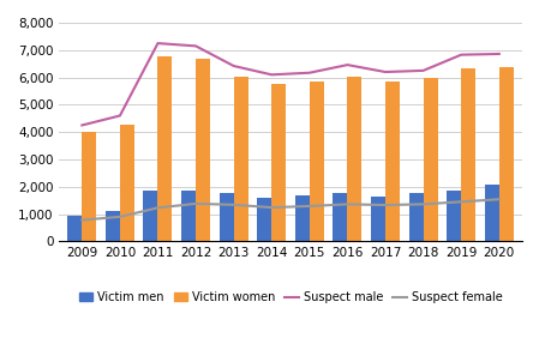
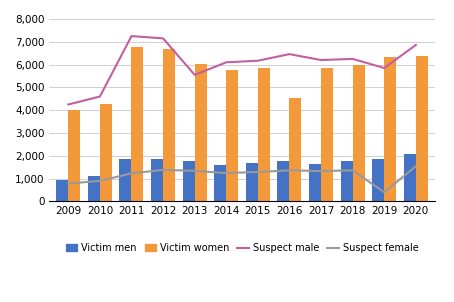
Suspect male/2013: 6,420 -> 5,550
Victim women/2016: 6,020 -> 4,550
Suspect male/2019: 6,830 -> 5,850
Suspect female/2019: 1,450 -> 400
